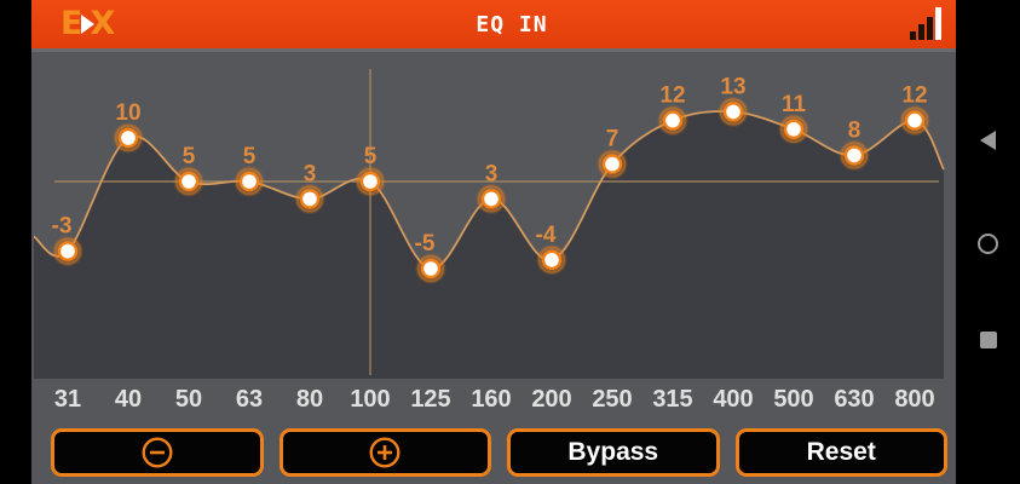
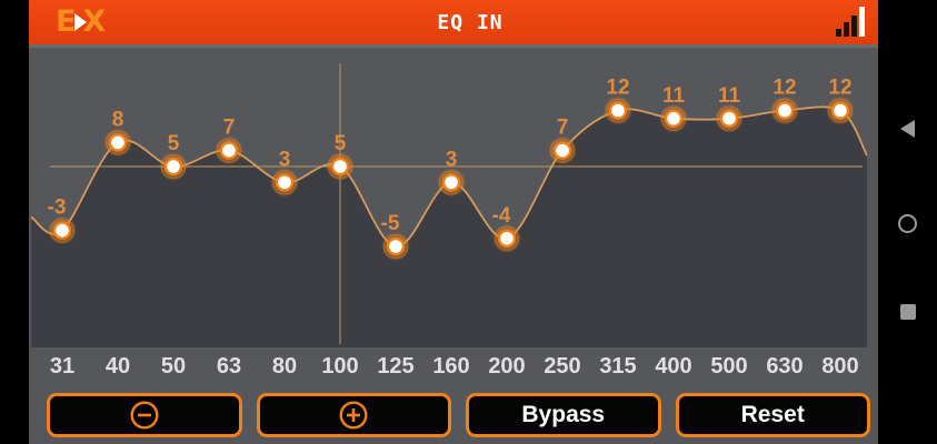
40: 10 -> 8
63: 5 -> 7
400: 13 -> 11
630: 8 -> 12
